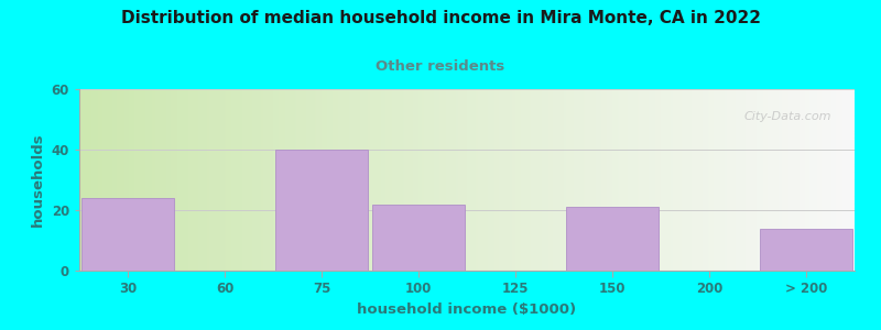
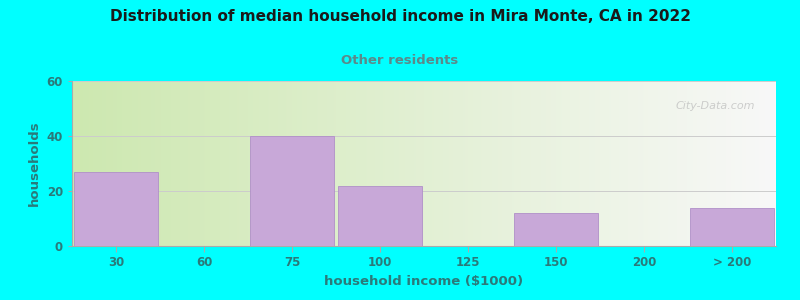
30: 24 -> 27
150: 21 -> 12
